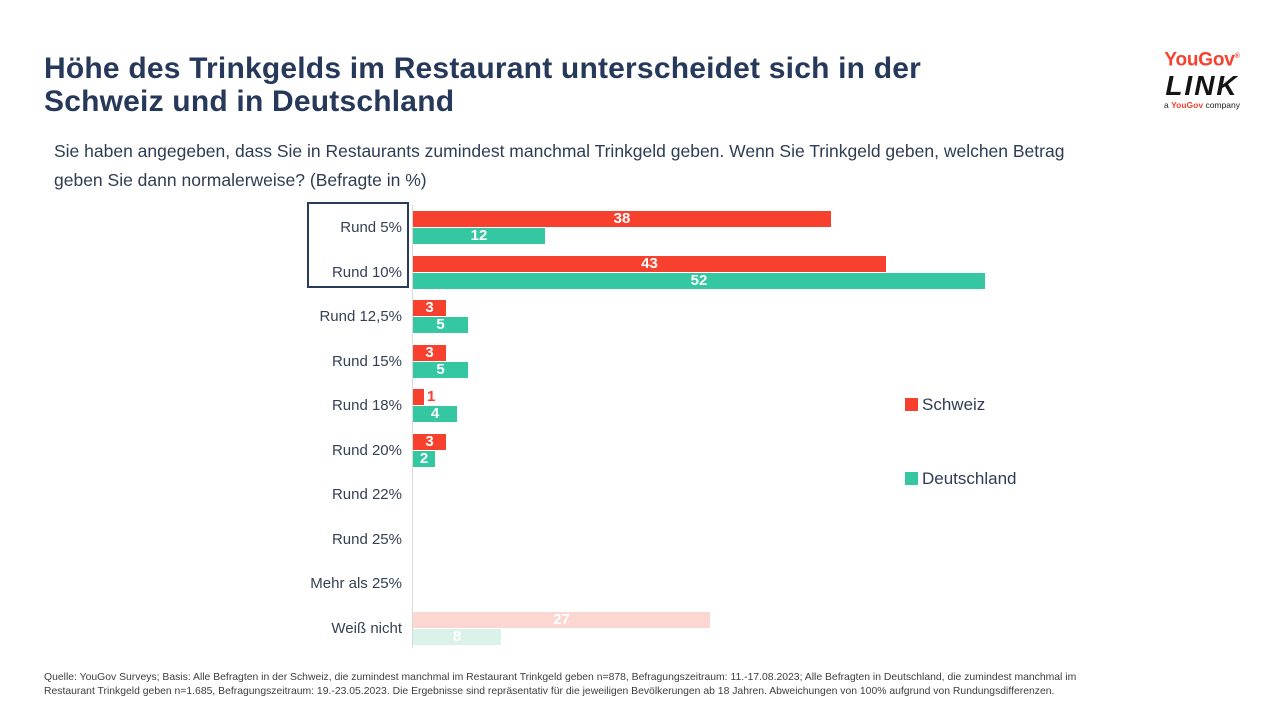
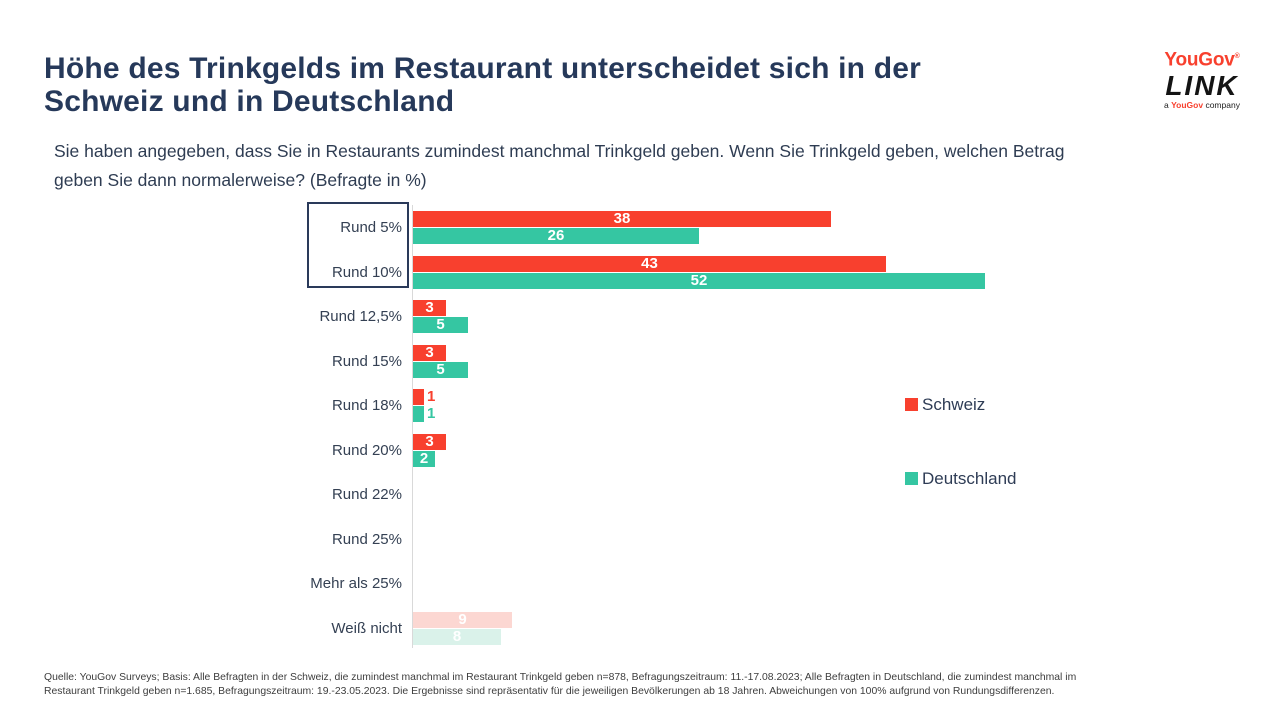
Deutschland/Rund 5%: 12 -> 26
Deutschland/Rund 18%: 4 -> 1
Schweiz/Weiß nicht: 27 -> 9
